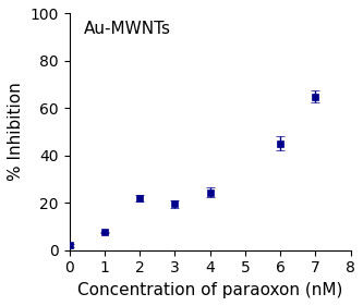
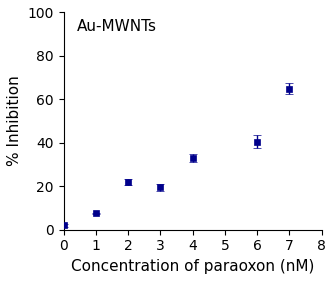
4: 24.5 -> 33.0
6: 45.0 -> 40.5
